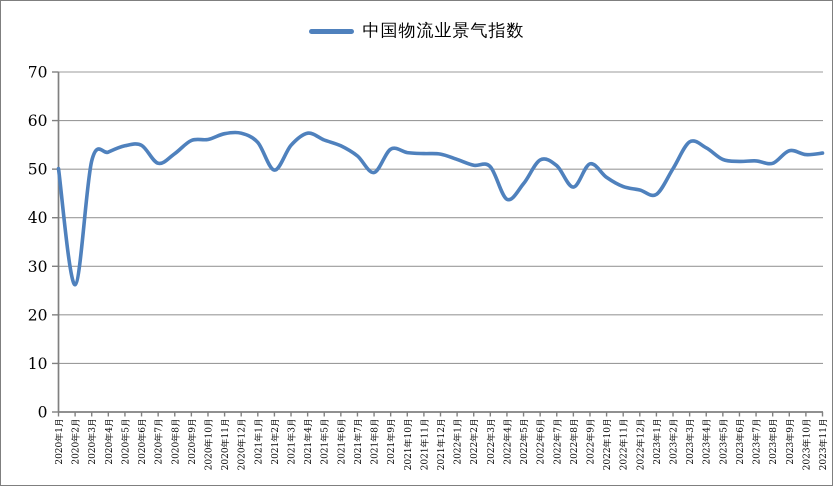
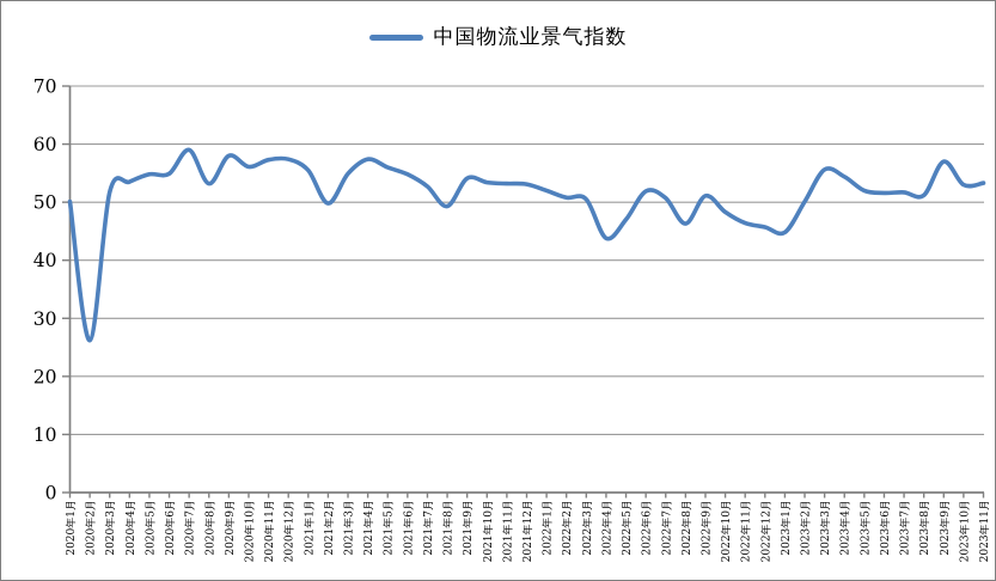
2020年7月: 51 -> 59
2020年9月: 56 -> 58
2023年9月: 54 -> 57
